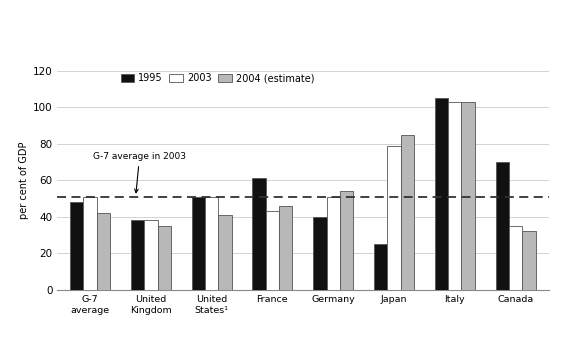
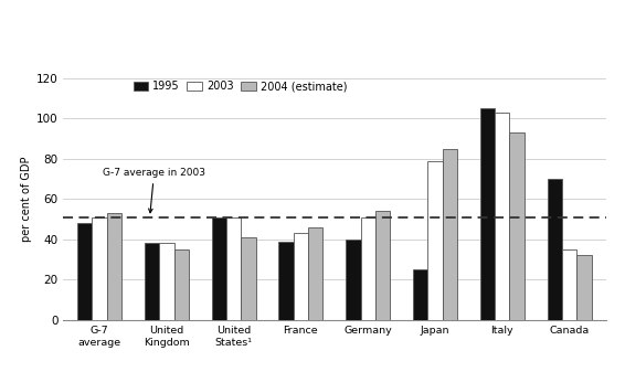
2004 (estimate)/G-7 average: 42 -> 53
1995/France: 61 -> 39
2004 (estimate)/Italy: 103 -> 93
